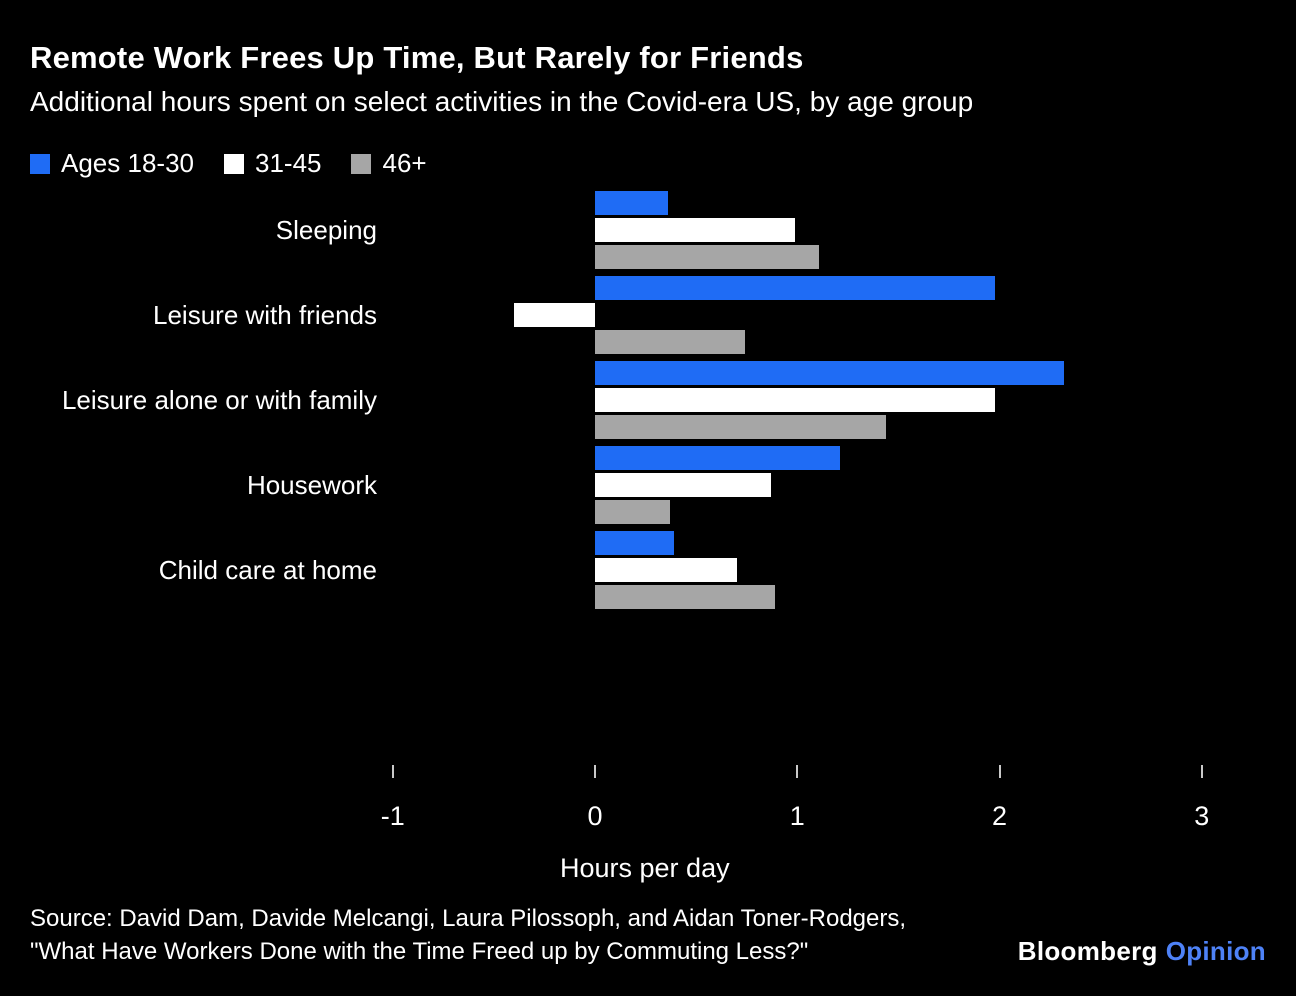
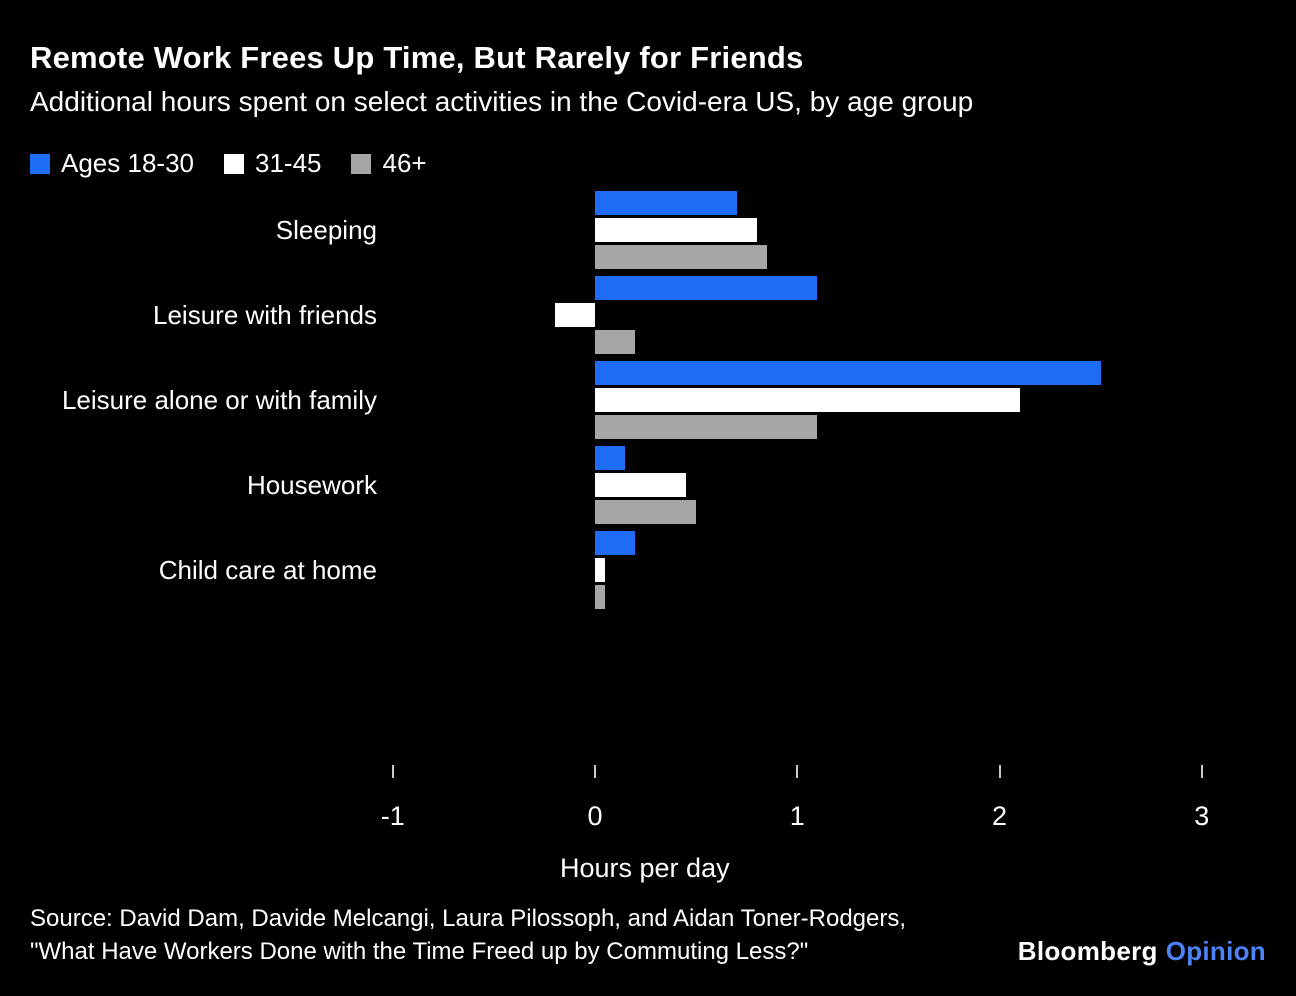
Ages 18-30/Sleeping: 0.36 -> 0.70
31-45/Sleeping: 0.99 -> 0.80
46+/Sleeping: 1.11 -> 0.85
Ages 18-30/Leisure with friends: 1.98 -> 1.10
31-45/Leisure with friends: -0.40 -> -0.20
46+/Leisure with friends: 0.74 -> 0.20
Ages 18-30/Leisure alone or with family: 2.32 -> 2.50
31-45/Leisure alone or with family: 1.98 -> 2.10
46+/Leisure alone or with family: 1.44 -> 1.10
Ages 18-30/Housework: 1.21 -> 0.15
31-45/Housework: 0.87 -> 0.45
46+/Housework: 0.37 -> 0.50
Ages 18-30/Child care at home: 0.39 -> 0.20
31-45/Child care at home: 0.70 -> 0.05
46+/Child care at home: 0.89 -> 0.05
